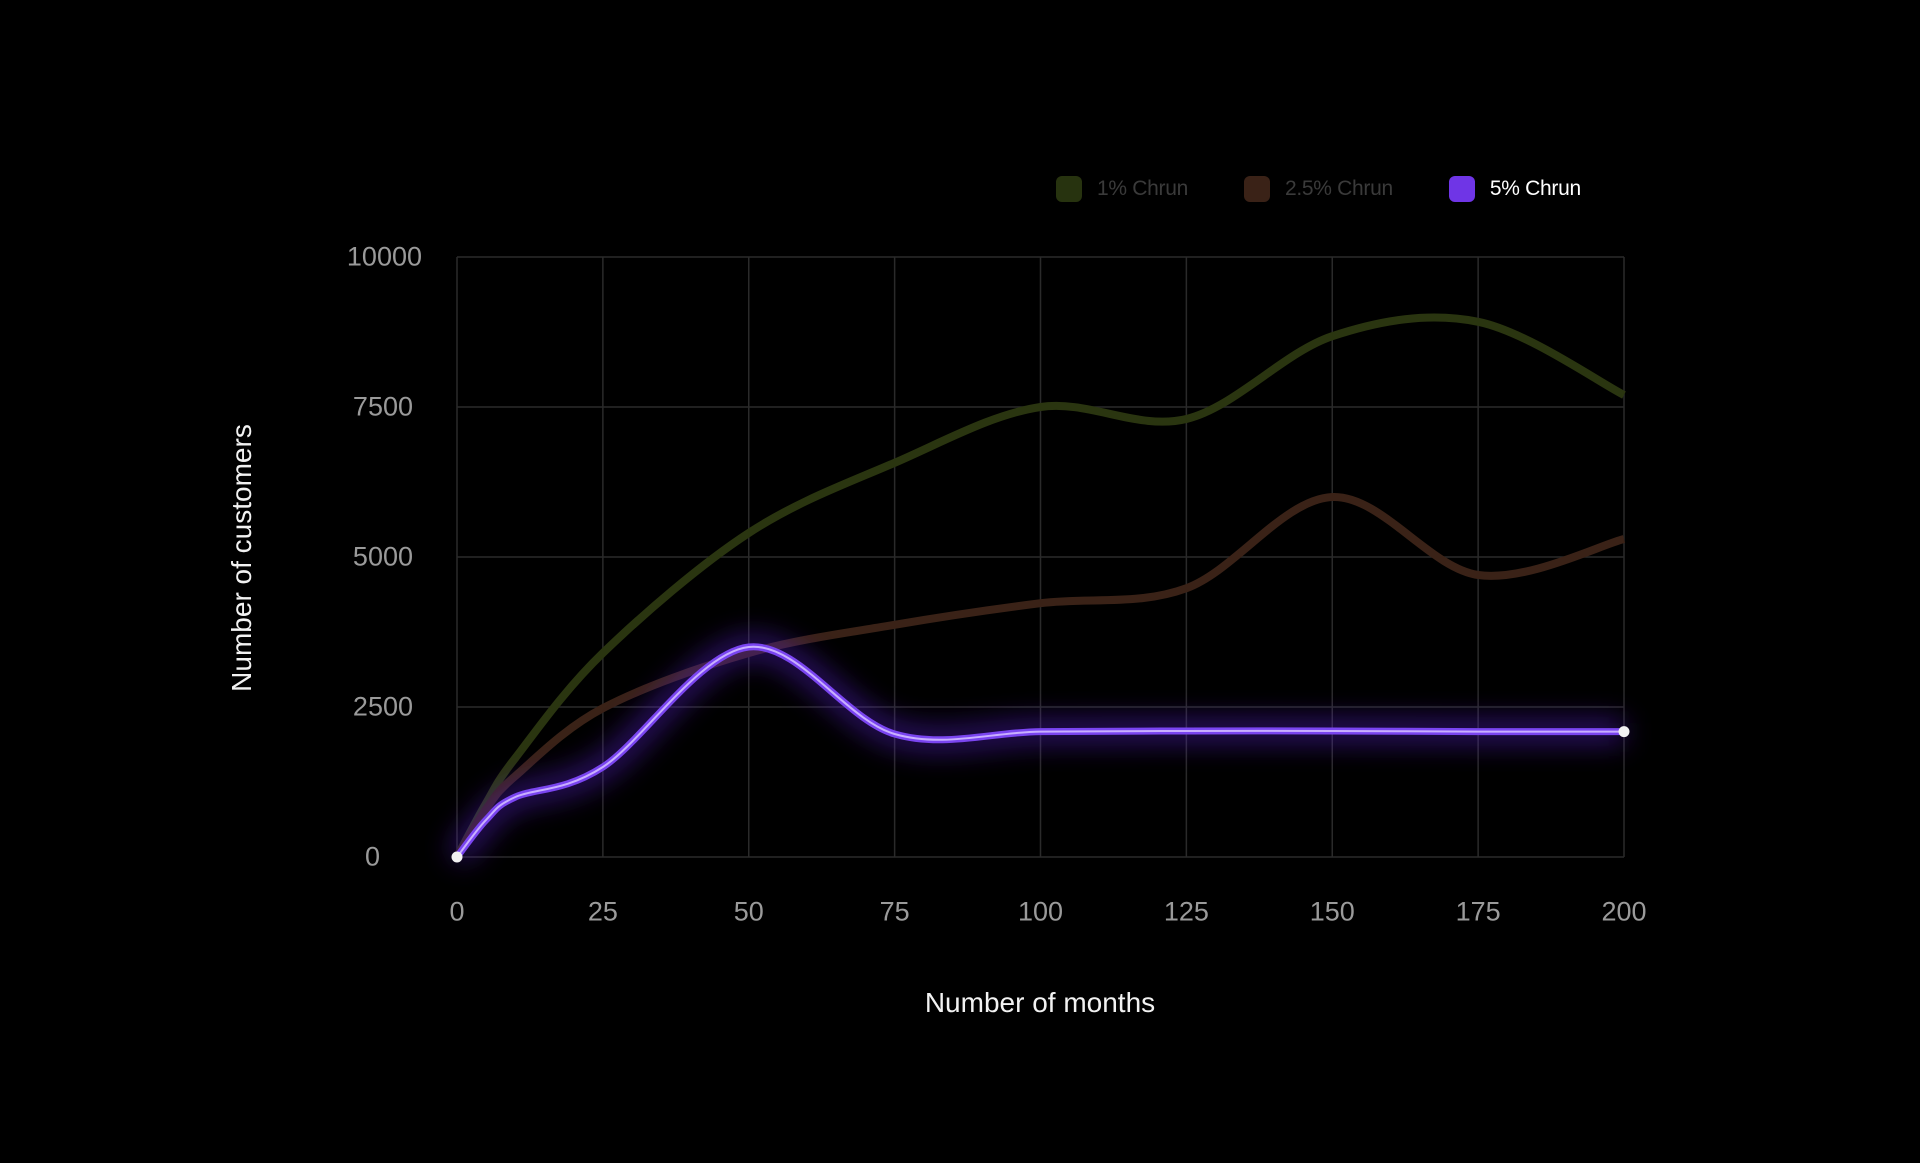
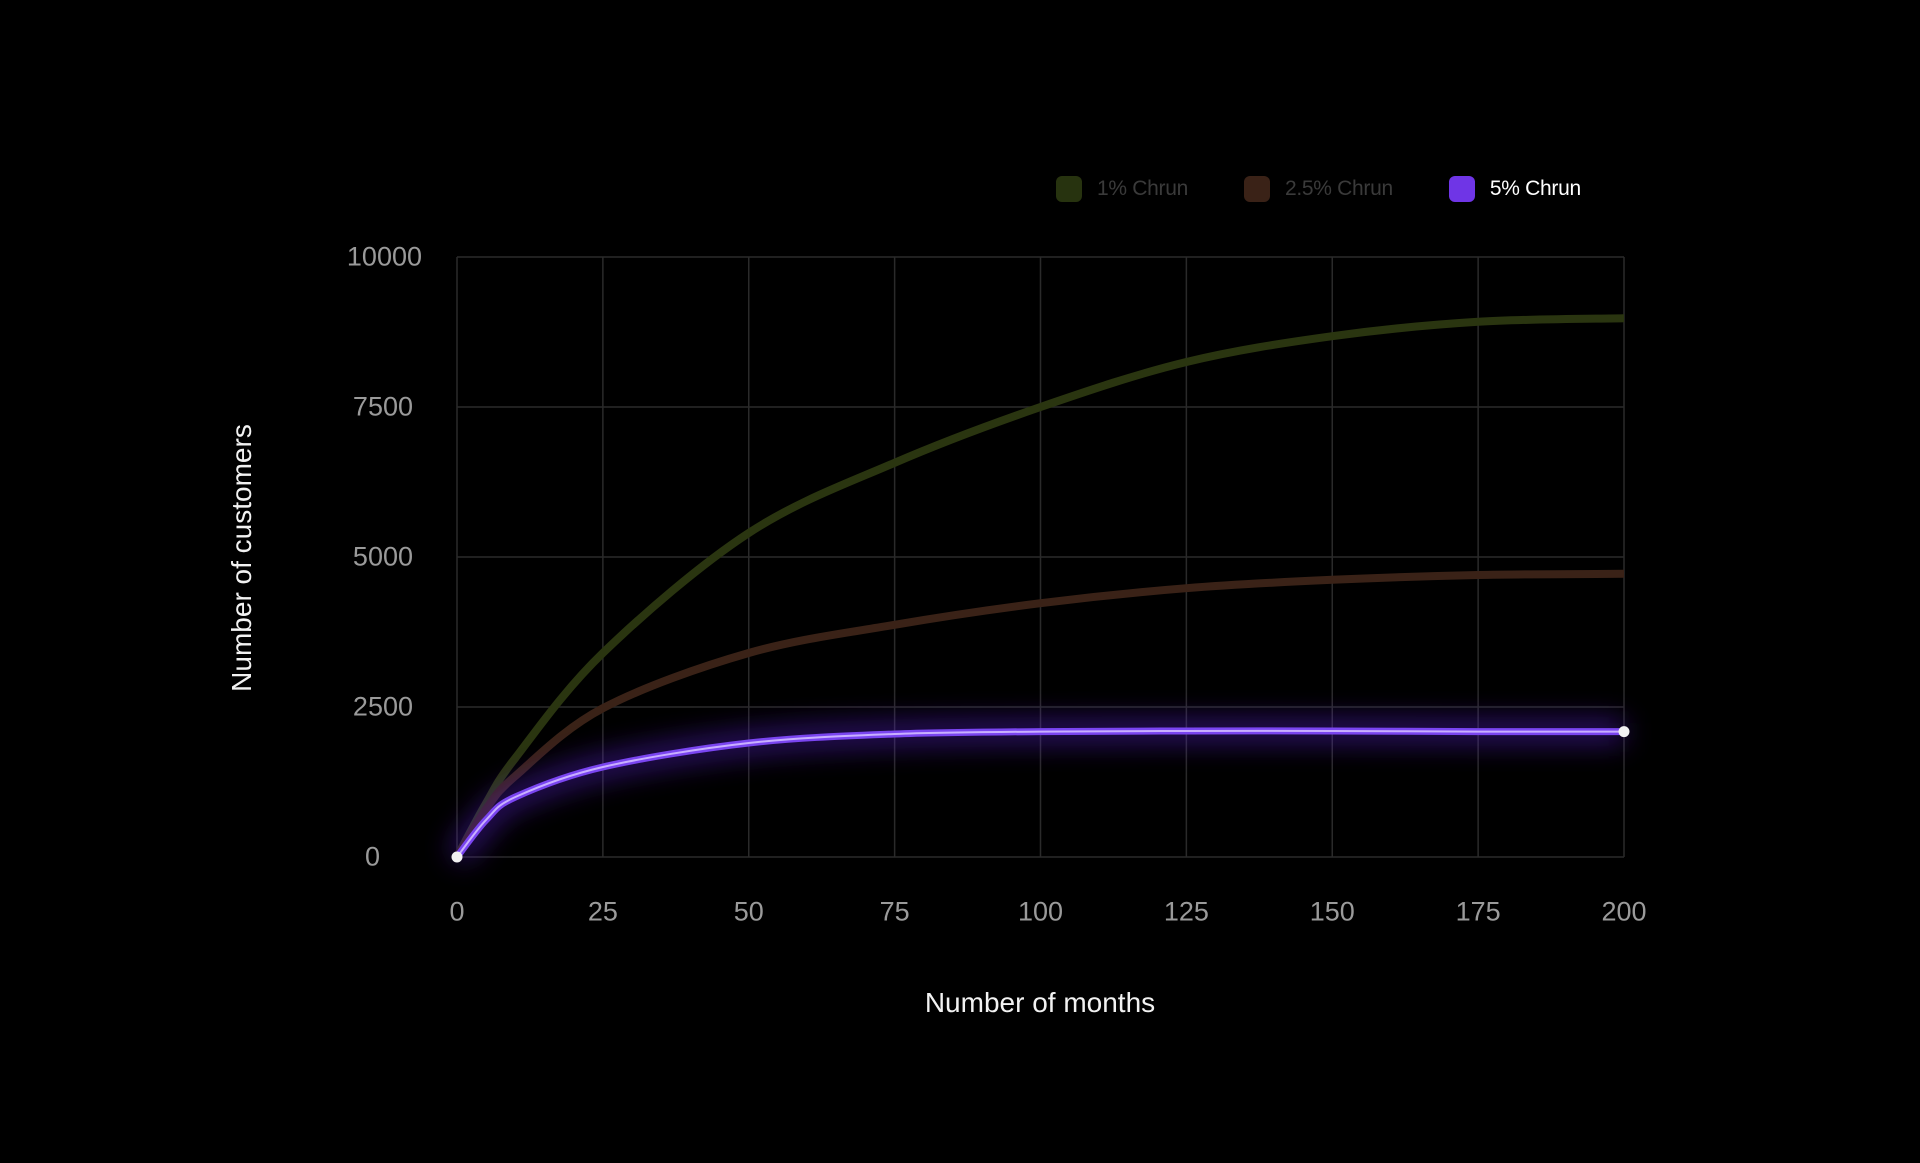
5% Chrun/50: 3500 -> 1900
1% Chrun/125: 7300 -> 8200
2.5% Chrun/150: 6000 -> 4600
1% Chrun/200: 7700 -> 9000
2.5% Chrun/200: 5300 -> 4700
